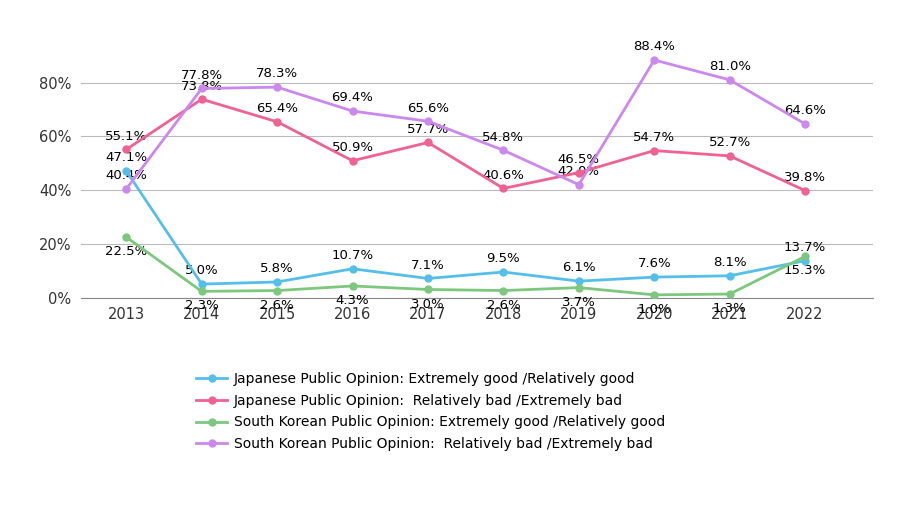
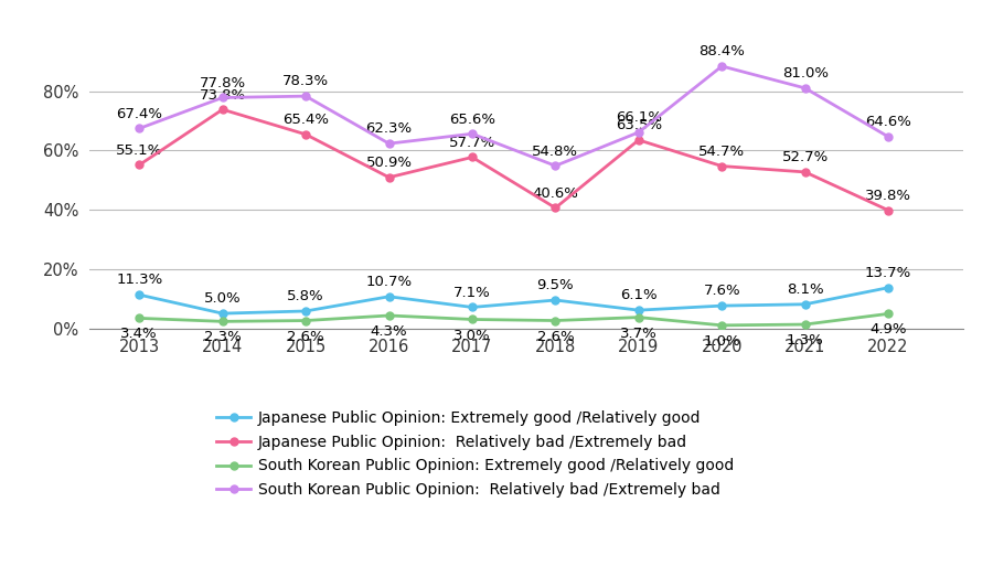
Japanese Public Opinion: Extremely good /Relatively good/2013: 47.1% -> 11.3%
South Korean Public Opinion: Extremely good /Relatively good/2013: 22.5% -> 3.4%
South Korean Public Opinion: Relatively bad /Extremely bad/2013: 40.4% -> 67.4%
South Korean Public Opinion: Relatively bad /Extremely bad/2016: 69.4% -> 62.3%
Japanese Public Opinion: Relatively bad /Extremely bad/2019: 46.5% -> 63.5%
South Korean Public Opinion: Relatively bad /Extremely bad/2019: 42.0% -> 66.1%
South Korean Public Opinion: Extremely good /Relatively good/2022: 15.3% -> 4.9%
